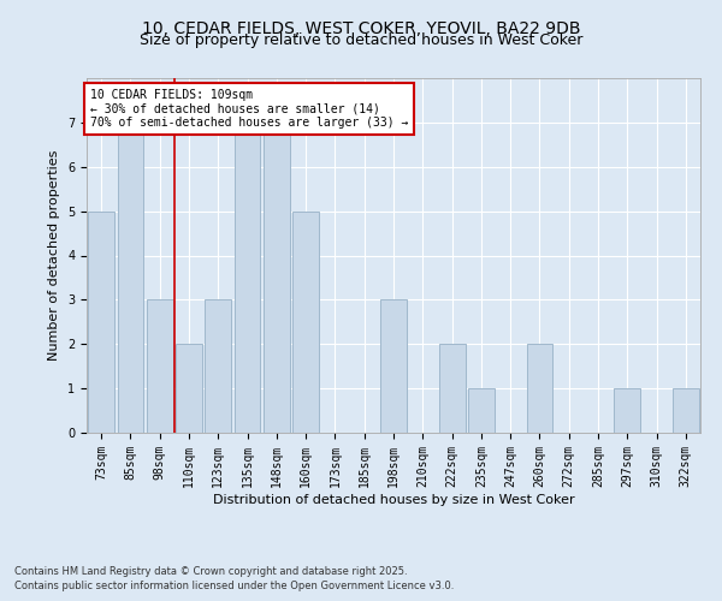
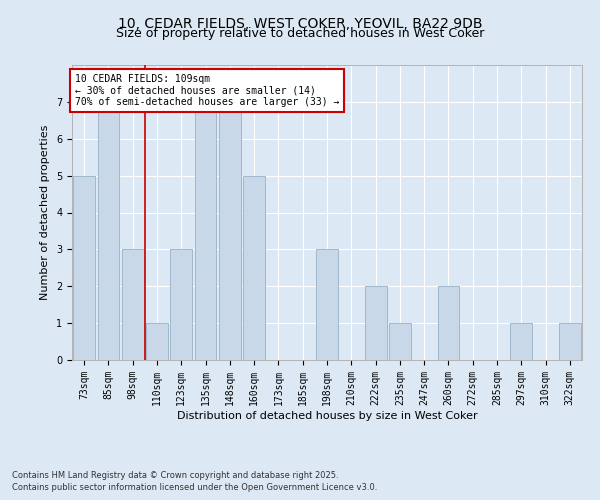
110sqm: 2 -> 1
